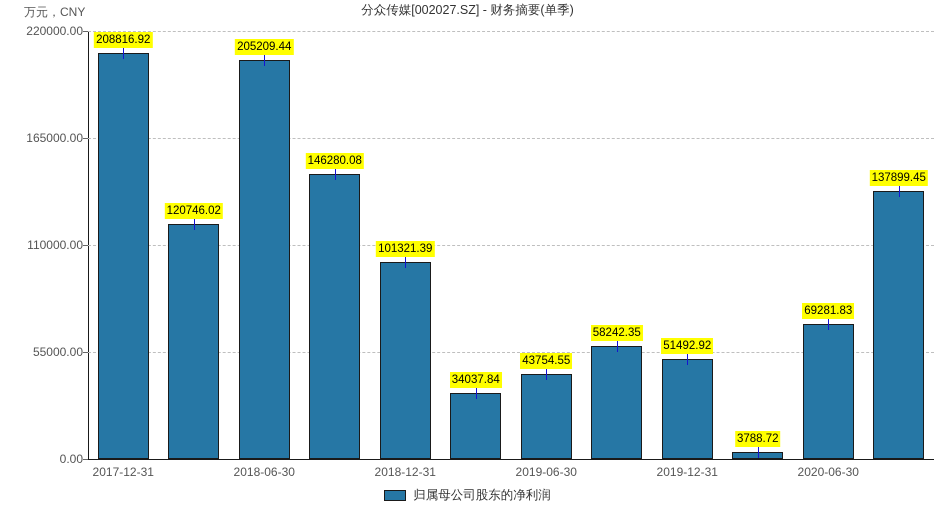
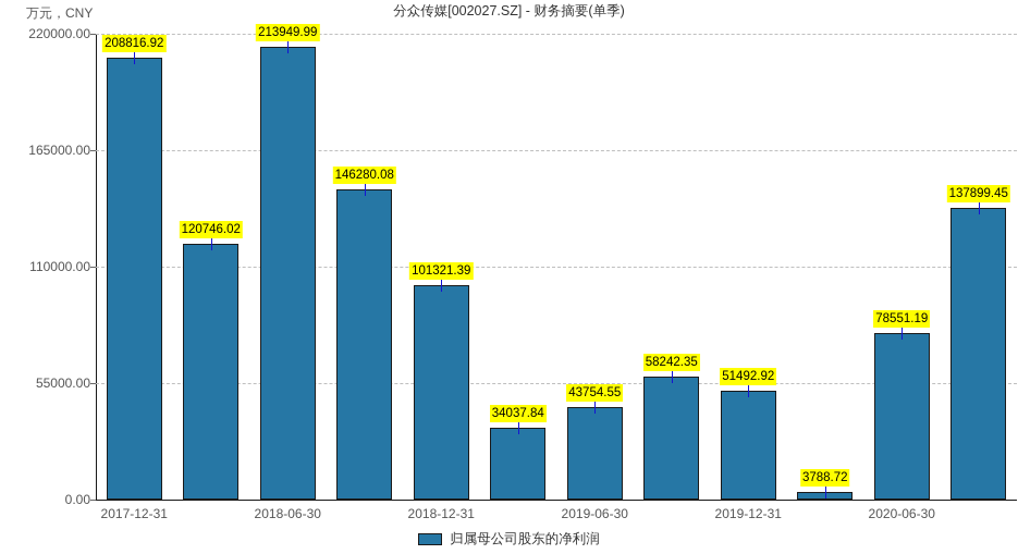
2018-06-30: 205209.44 -> 213949.99
2020-06-30: 69281.83 -> 78551.19
